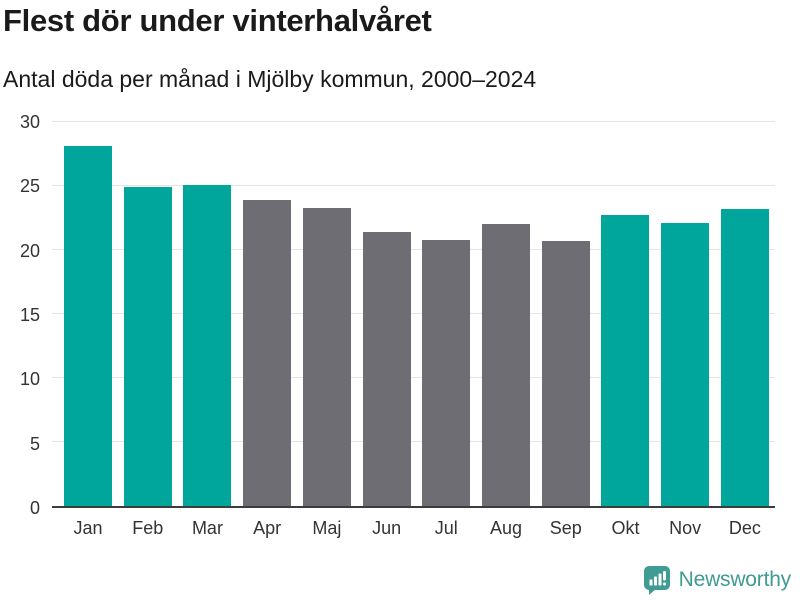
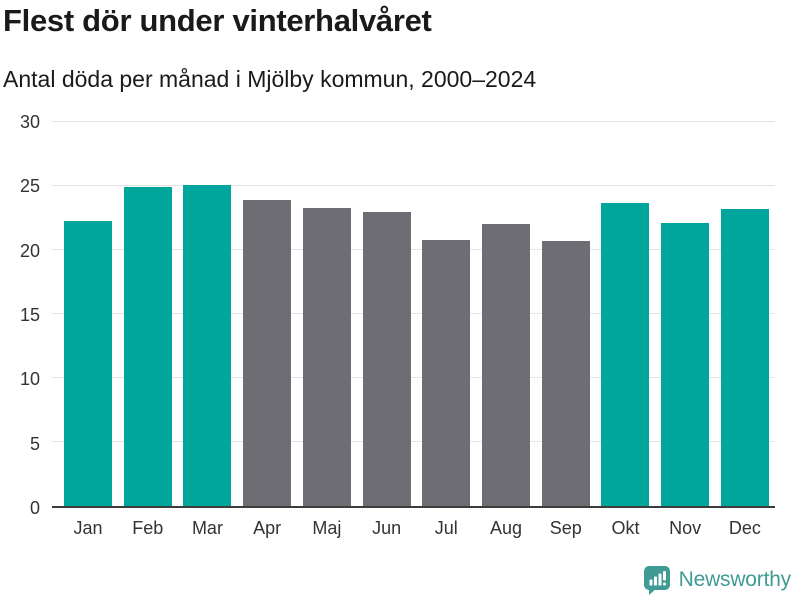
Jan: 28.1 -> 22.3
Jun: 21.4 -> 23.0
Okt: 22.7 -> 23.7
